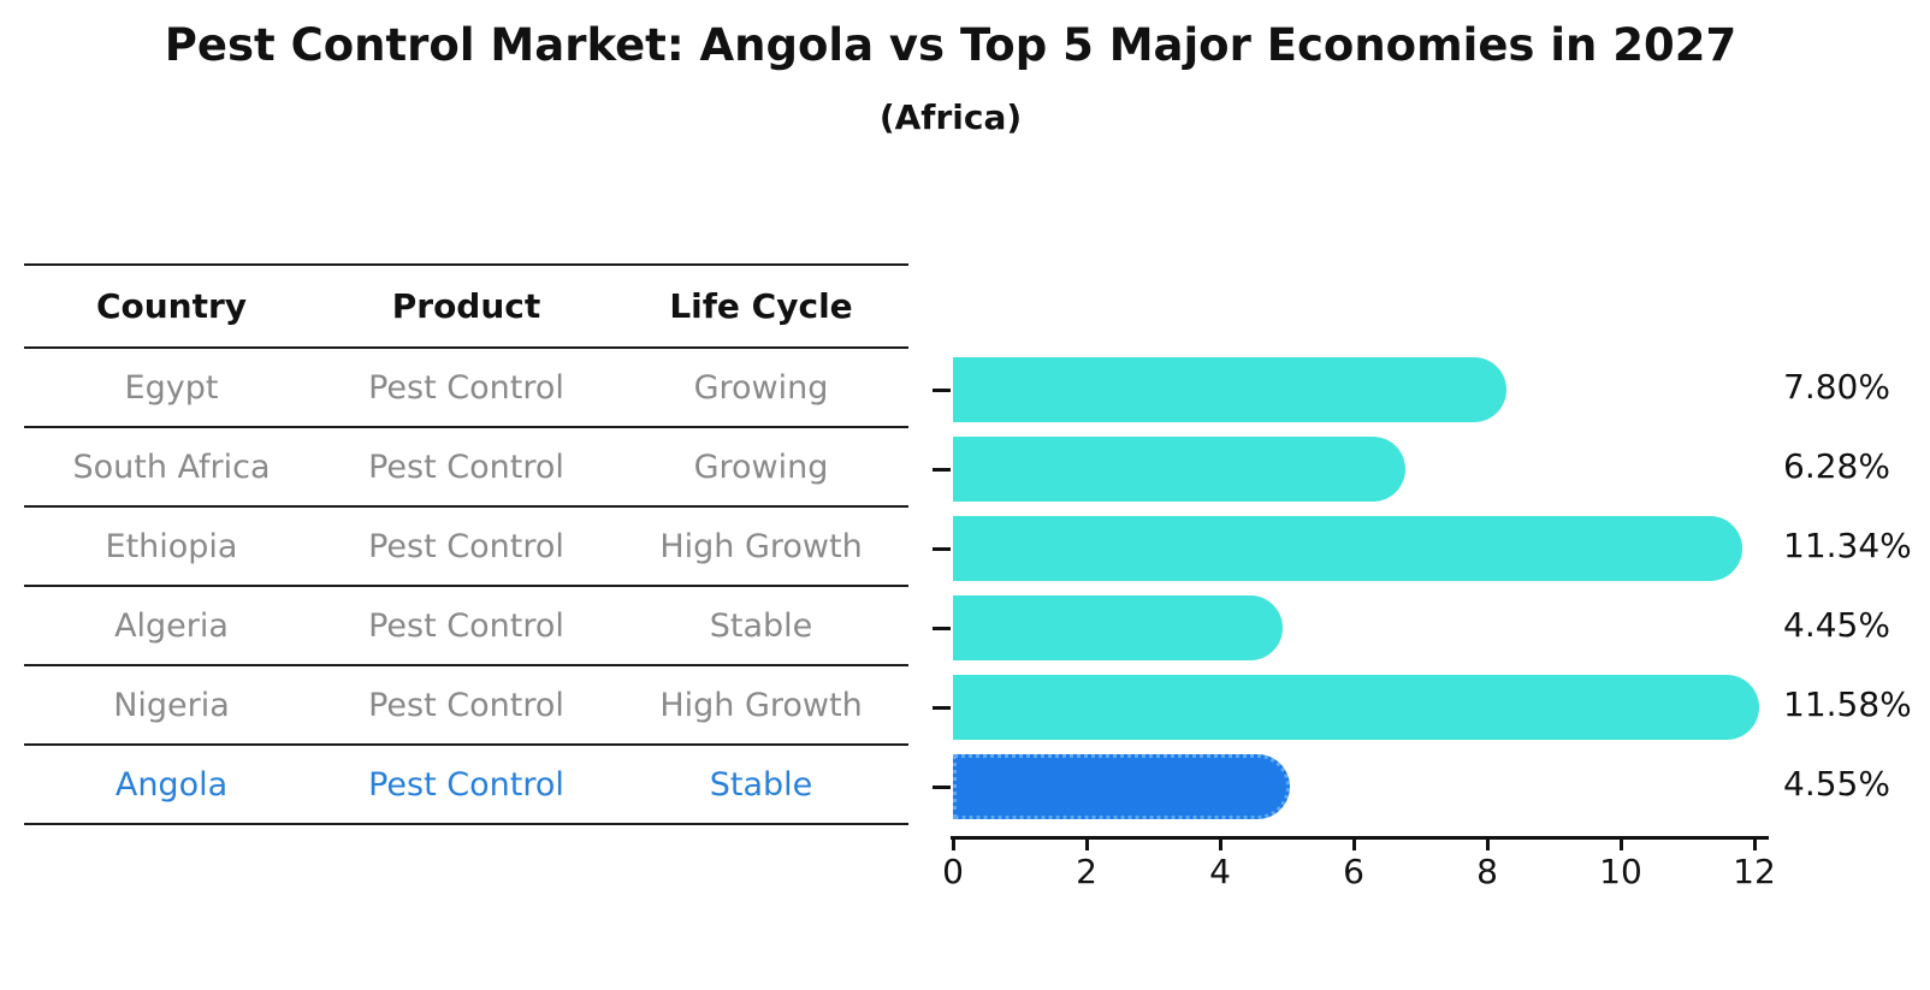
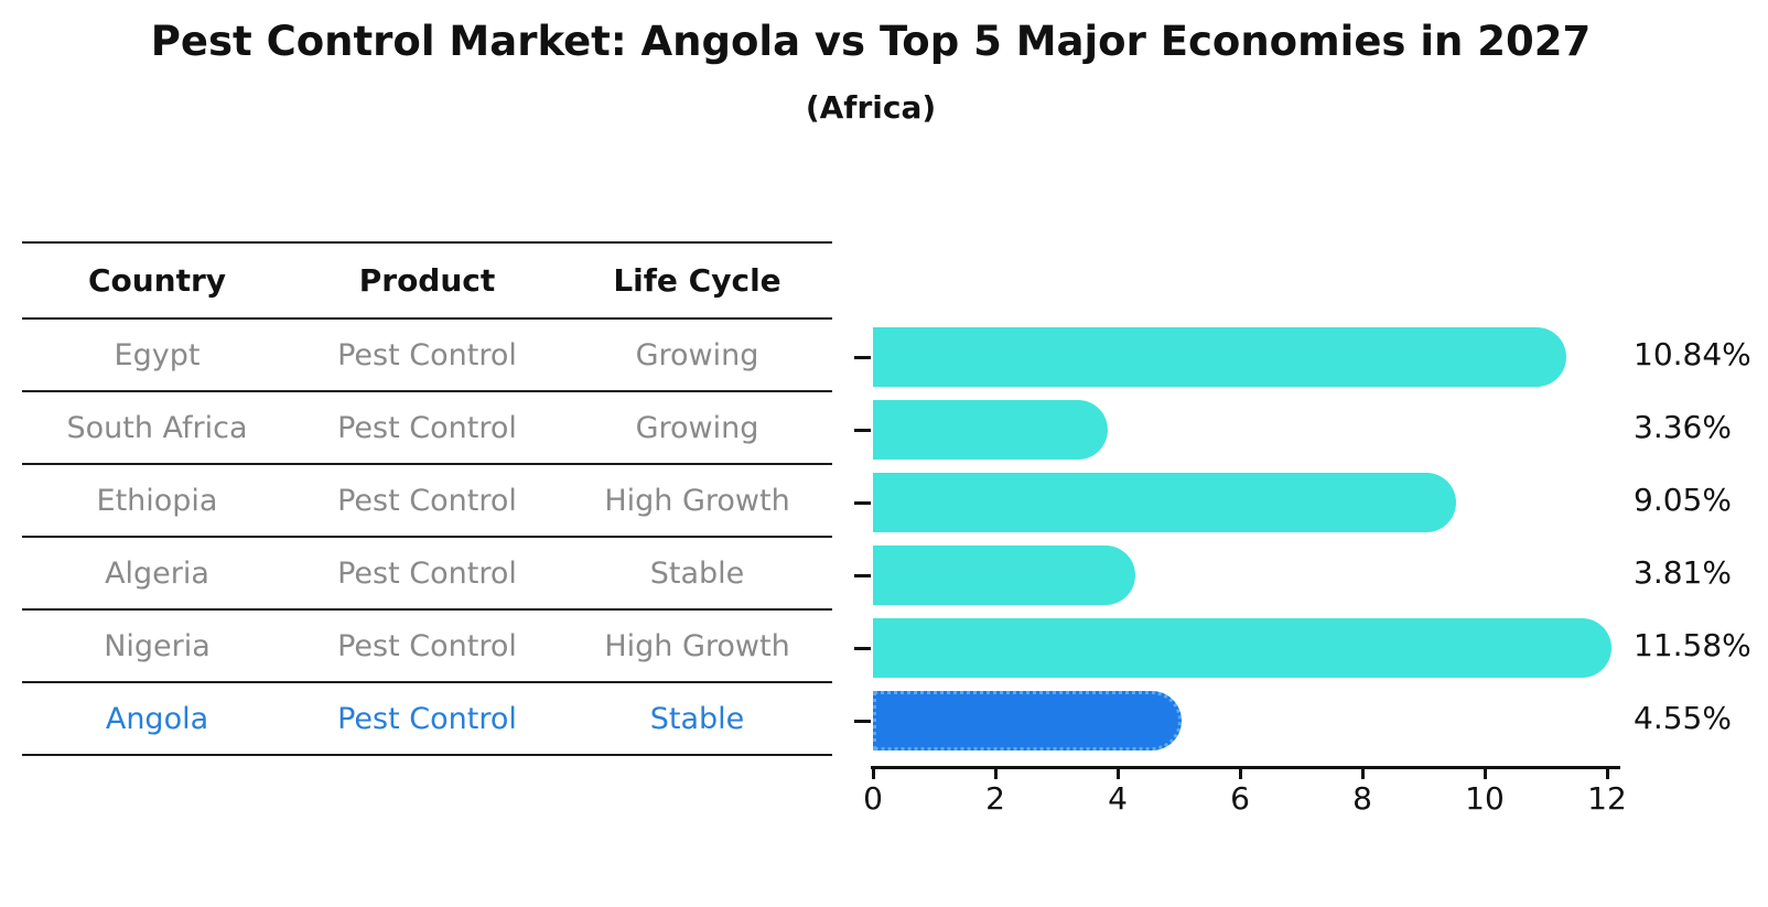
Egypt: 7.80% -> 10.84%
South Africa: 6.28% -> 3.36%
Ethiopia: 11.34% -> 9.05%
Algeria: 4.45% -> 3.81%
